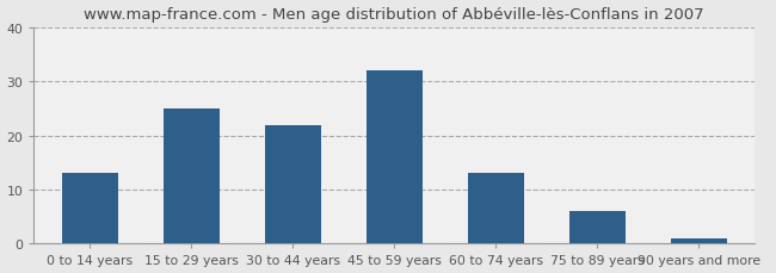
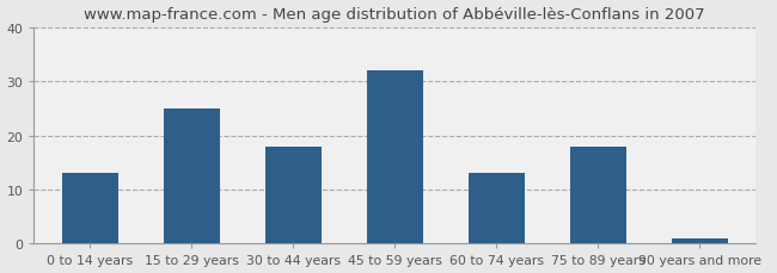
30 to 44 years: 22 -> 18
75 to 89 years: 6 -> 18
